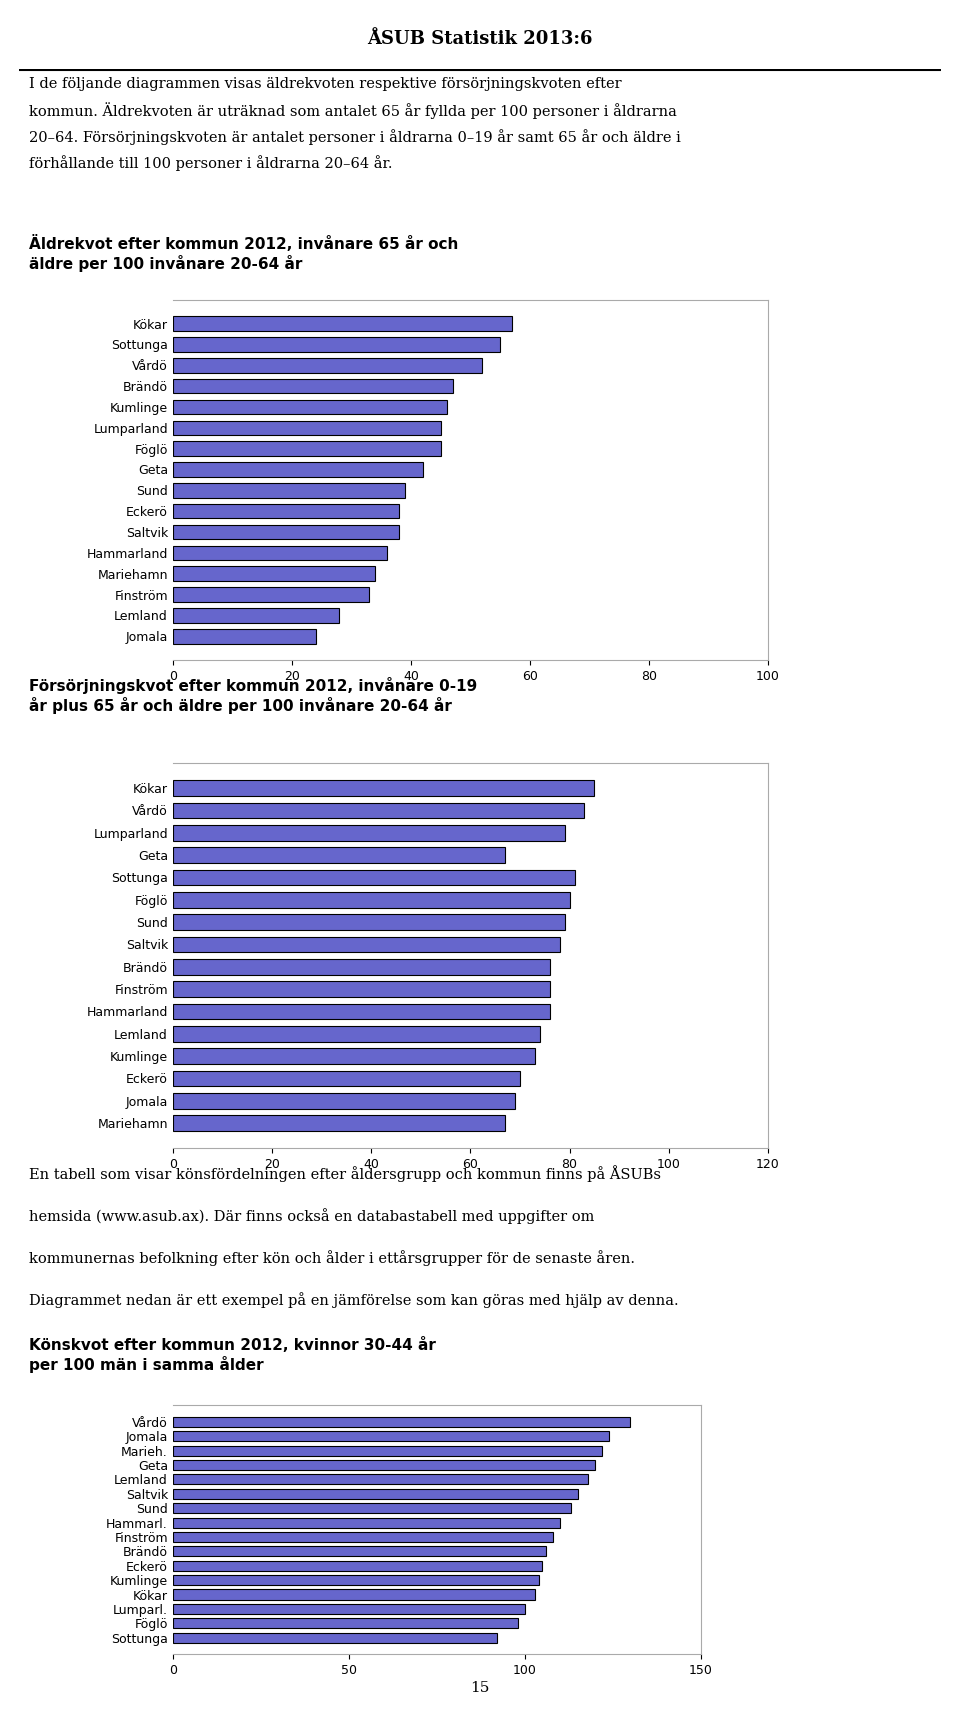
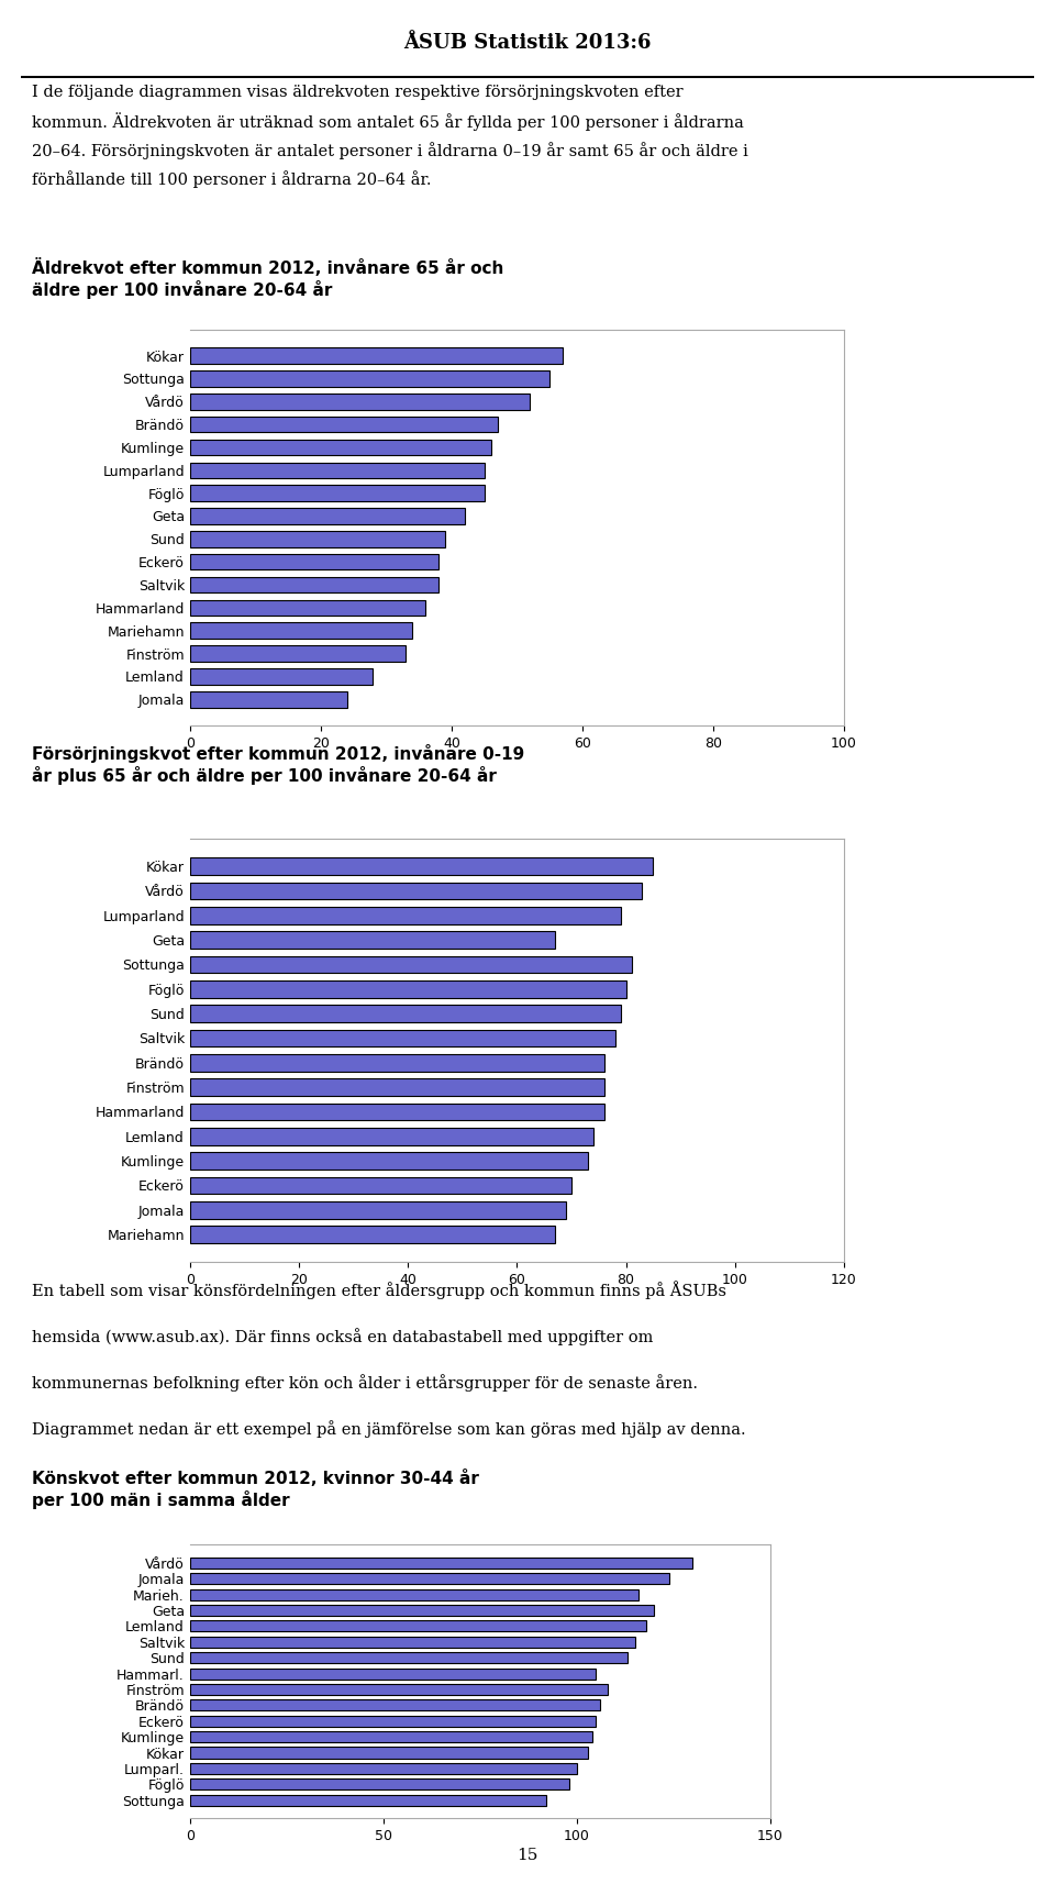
Marieh.: 122 -> 116
Hammarl.: 110 -> 105
